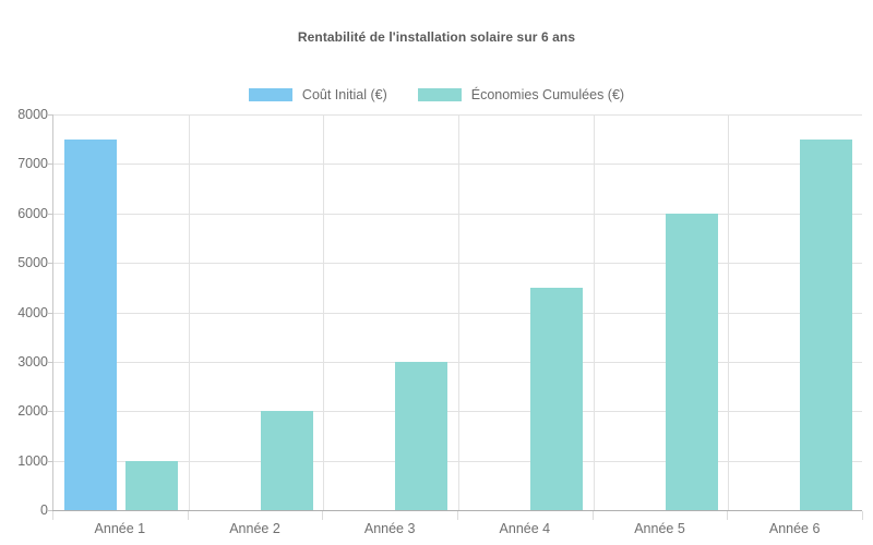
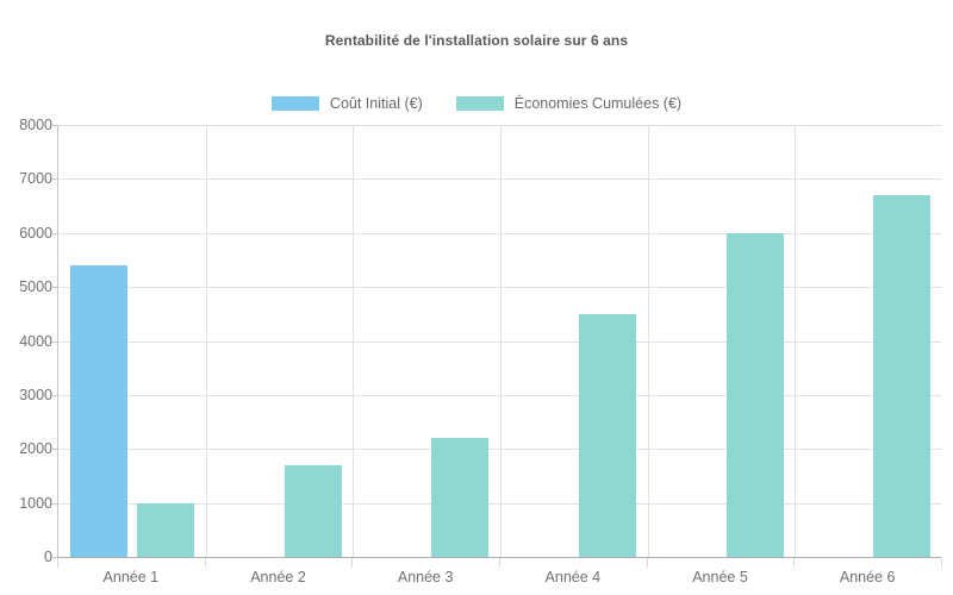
Coût Initial (€)/Année 1: 7500 -> 5400
Économies Cumulées (€)/Année 2: 2000 -> 1700
Économies Cumulées (€)/Année 3: 3000 -> 2200
Économies Cumulées (€)/Année 6: 7500 -> 6700
